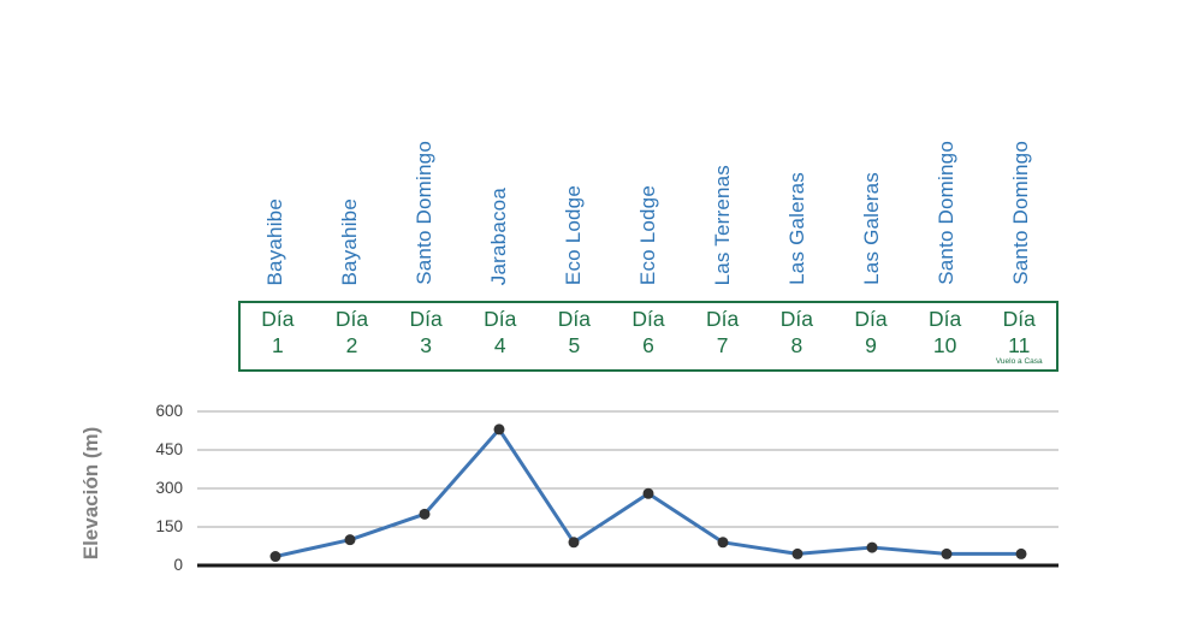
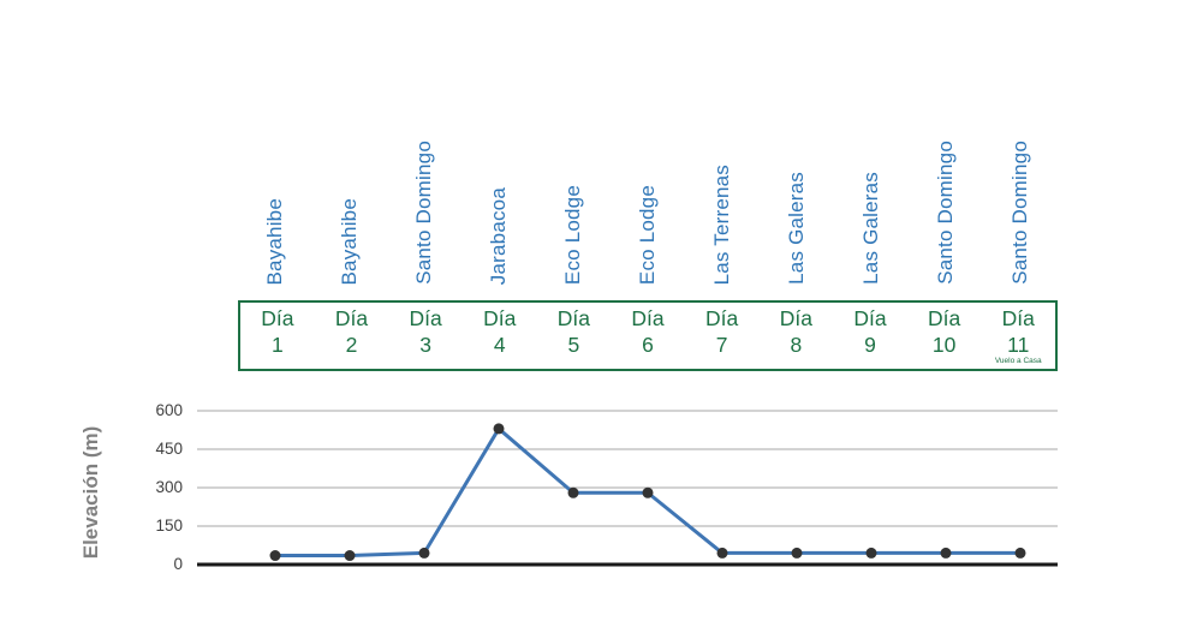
Día 2: 100 -> 40
Día 3: 200 -> 40
Día 5: 90 -> 280
Día 7: 90 -> 40
Día 9: 70 -> 40
